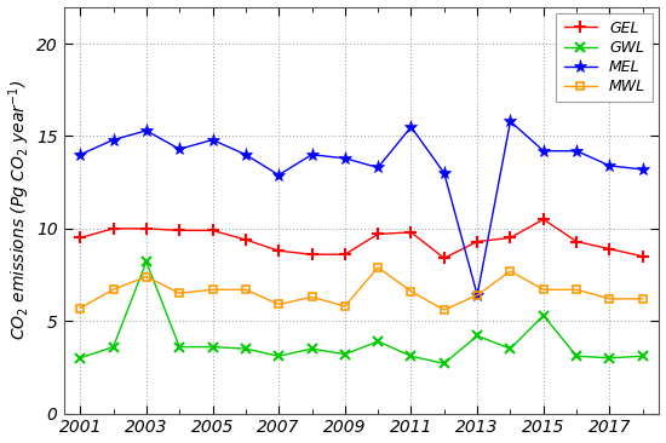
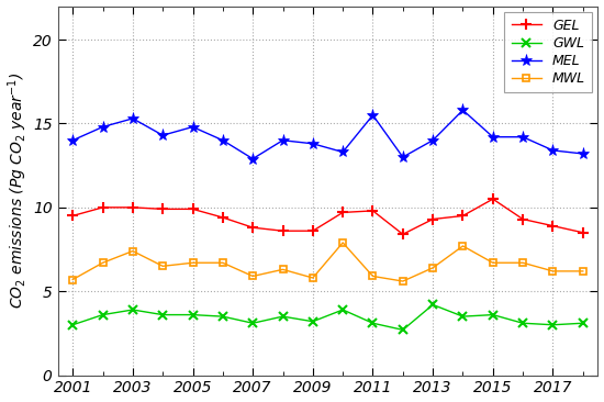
GWL/2003: 8.2 -> 3.9
MWL/2011: 6.6 -> 5.9
MEL/2013: 6.4 -> 14.0
GWL/2015: 5.3 -> 3.6
